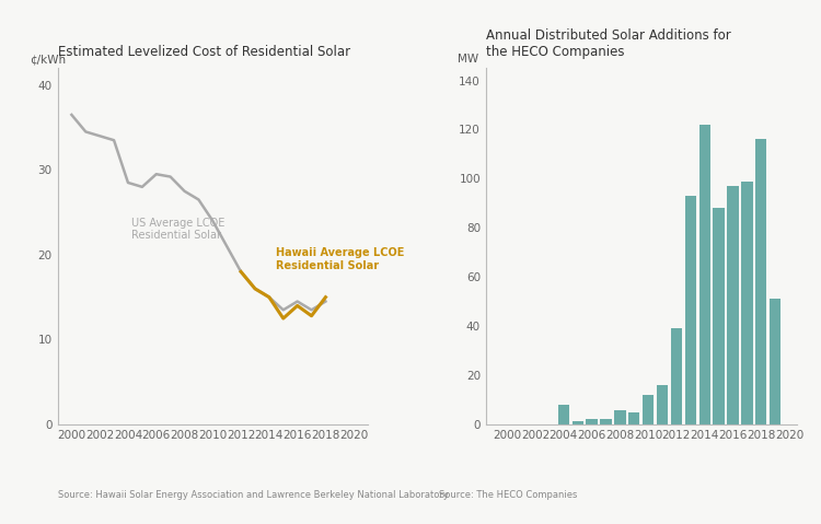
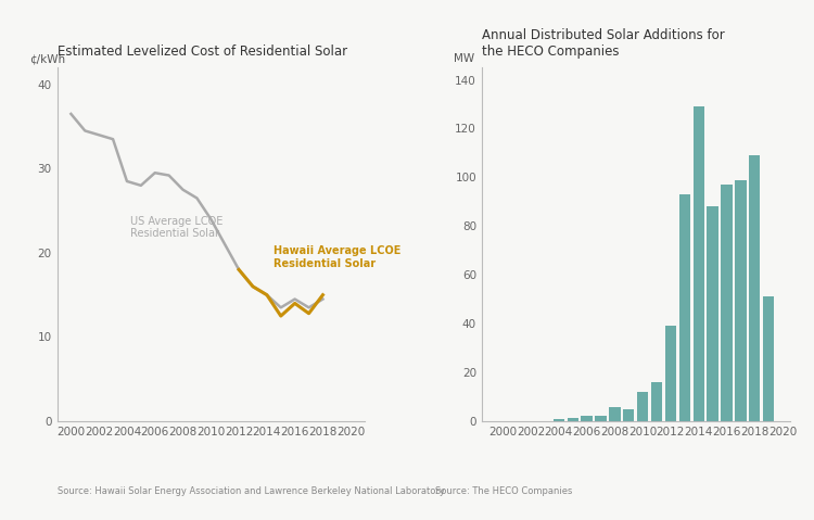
Annual Distributed Solar Additions for the HECO Companies/2004: 8.0 -> 1.0
Annual Distributed Solar Additions for the HECO Companies/2014: 122.0 -> 129.0
Annual Distributed Solar Additions for the HECO Companies/2018: 116.0 -> 109.0
